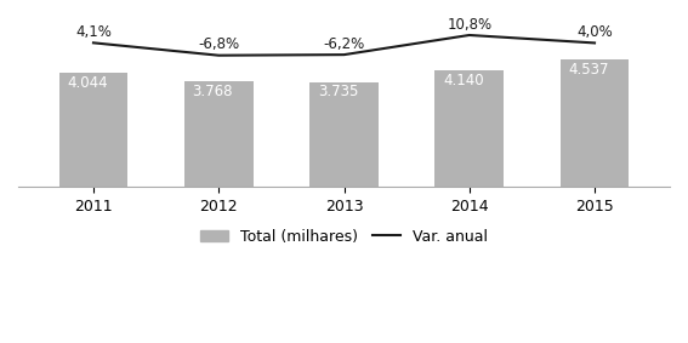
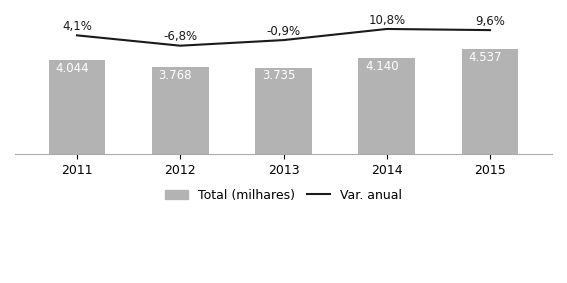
Var. anual/2013: -6,2% -> -0,9%
Var. anual/2015: 4,0% -> 9,6%
